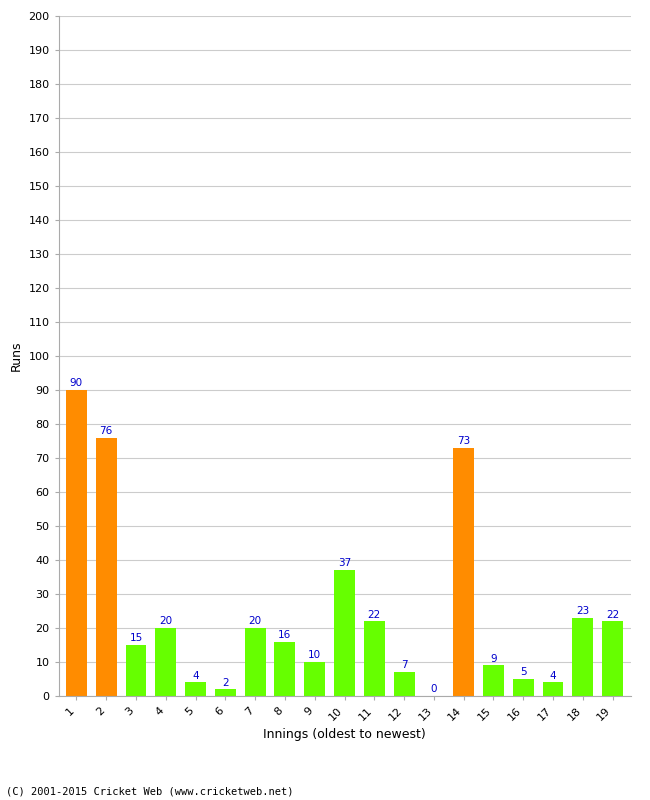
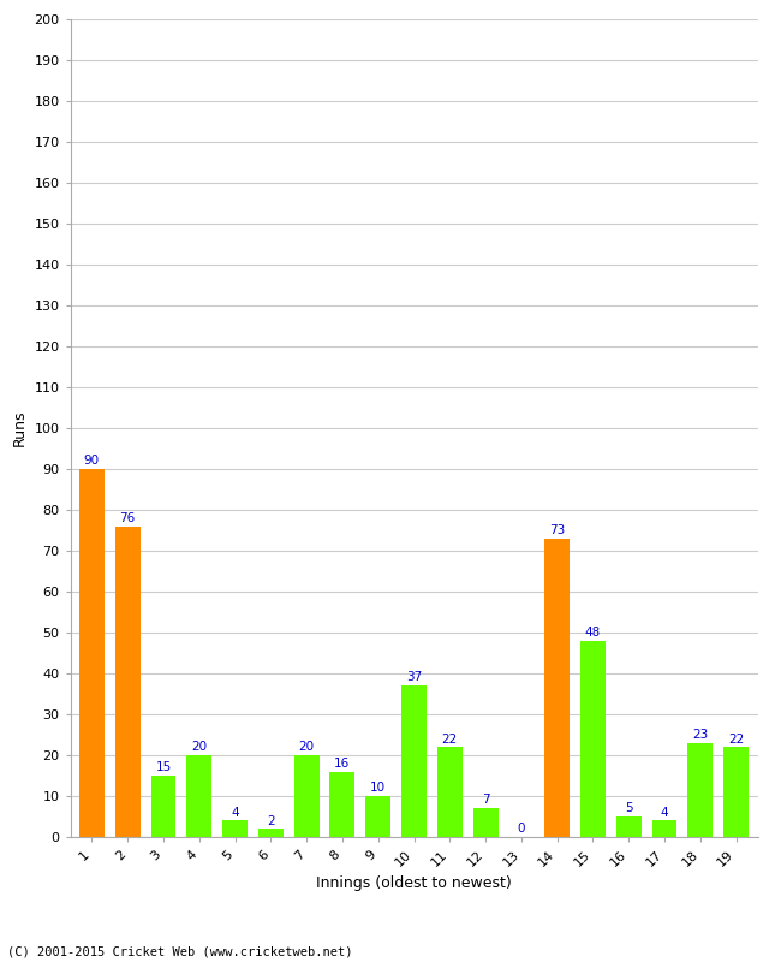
15: 9 -> 48
